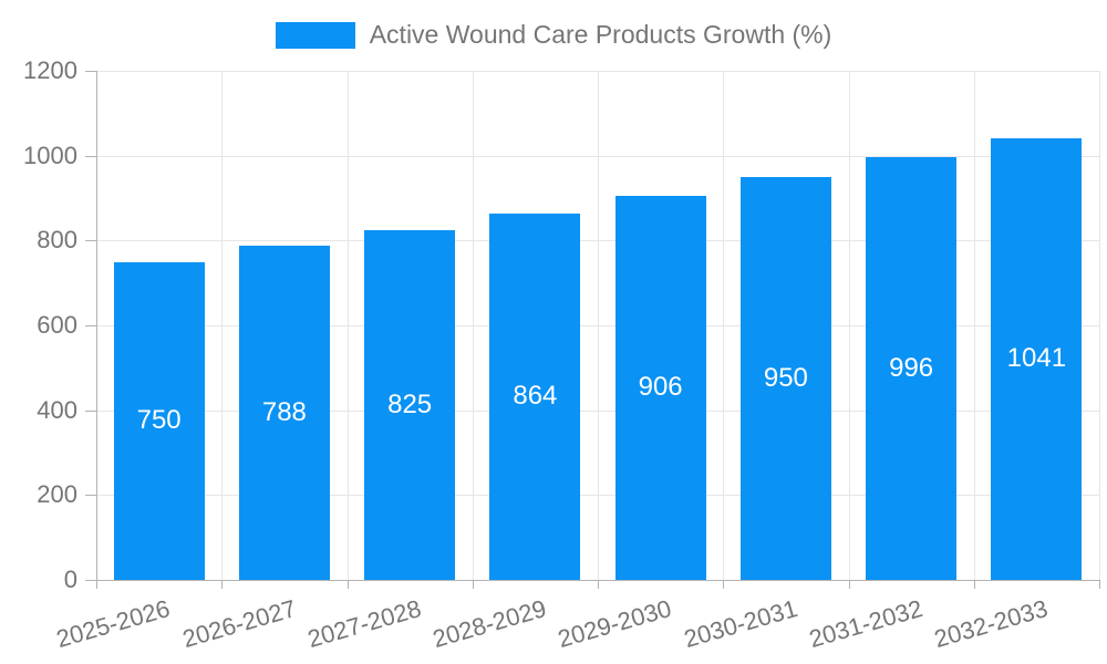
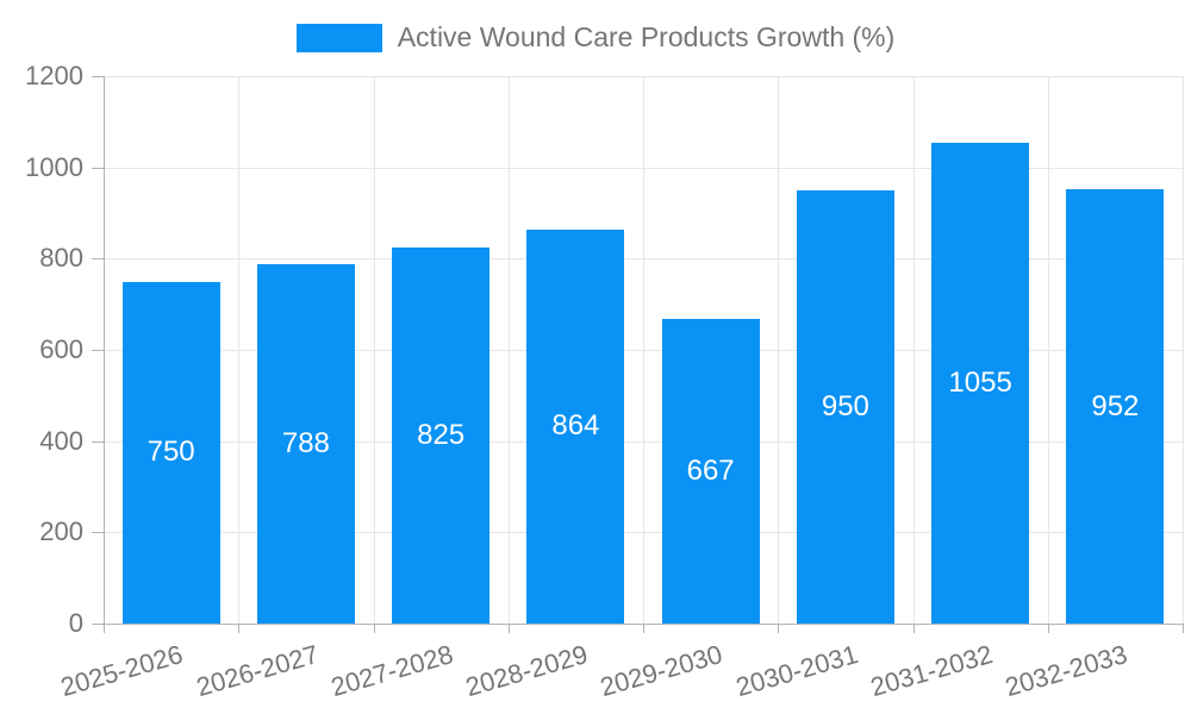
2029-2030: 906 -> 667
2031-2032: 996 -> 1055
2032-2033: 1041 -> 952
